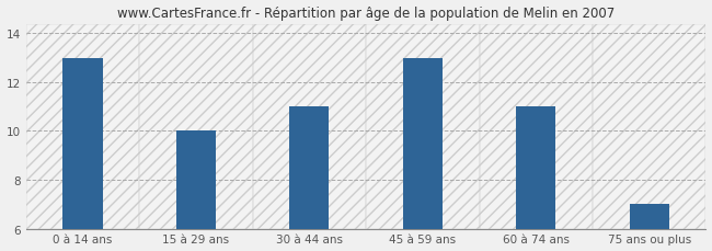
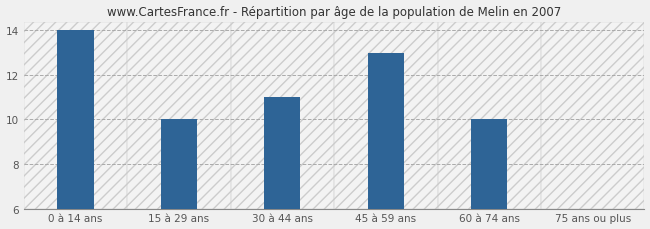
0 à 14 ans: 13 -> 14
60 à 74 ans: 11 -> 10
75 ans ou plus: 7 -> 6
